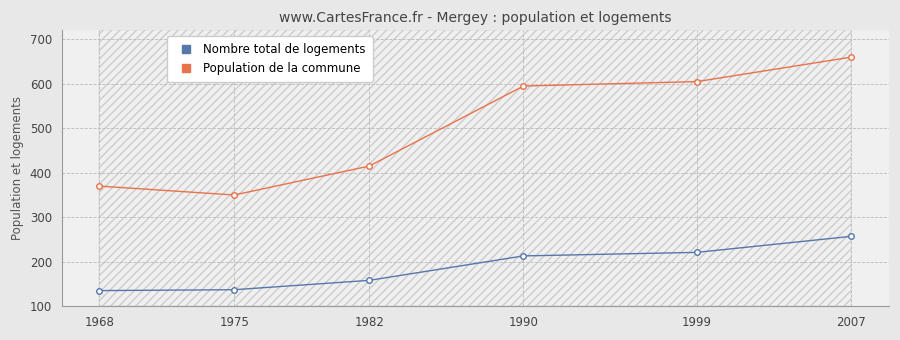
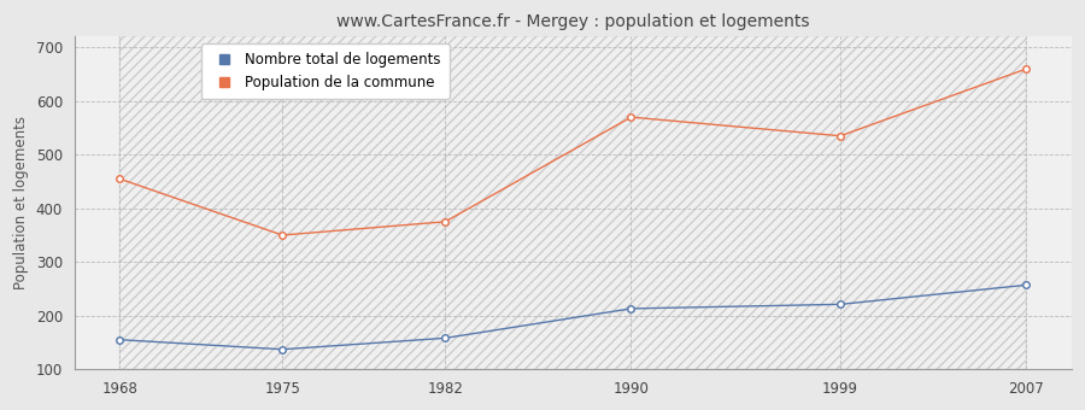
Nombre total de logements/1968: 135 -> 155
Population de la commune/1968: 370 -> 455
Population de la commune/1982: 415 -> 375
Population de la commune/1990: 595 -> 570
Population de la commune/1999: 605 -> 535
